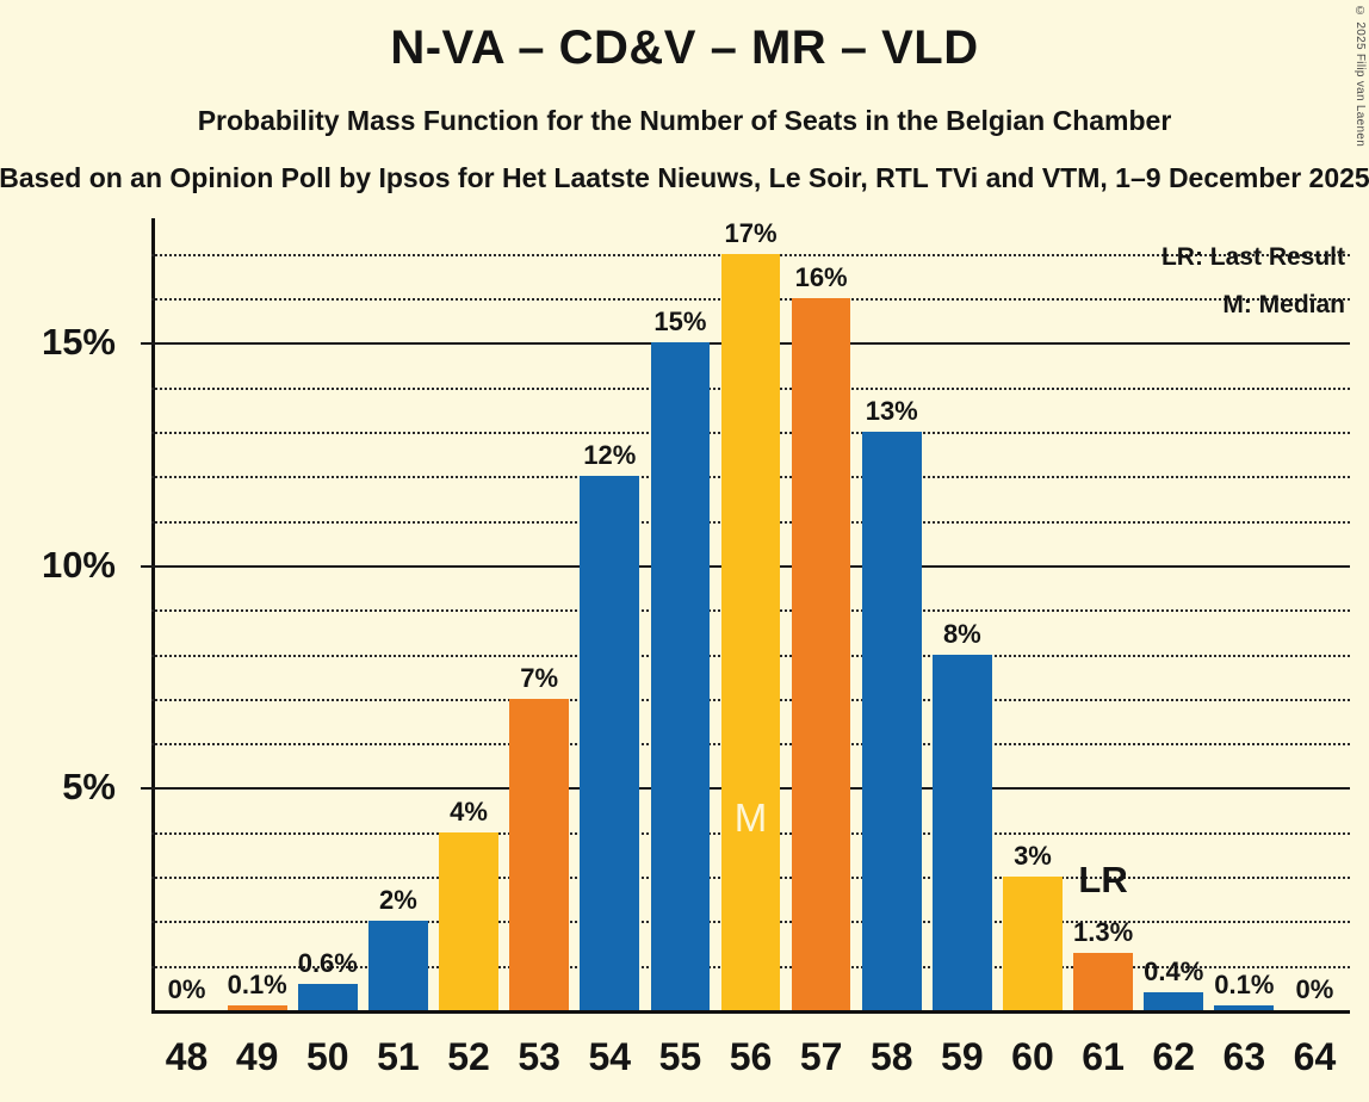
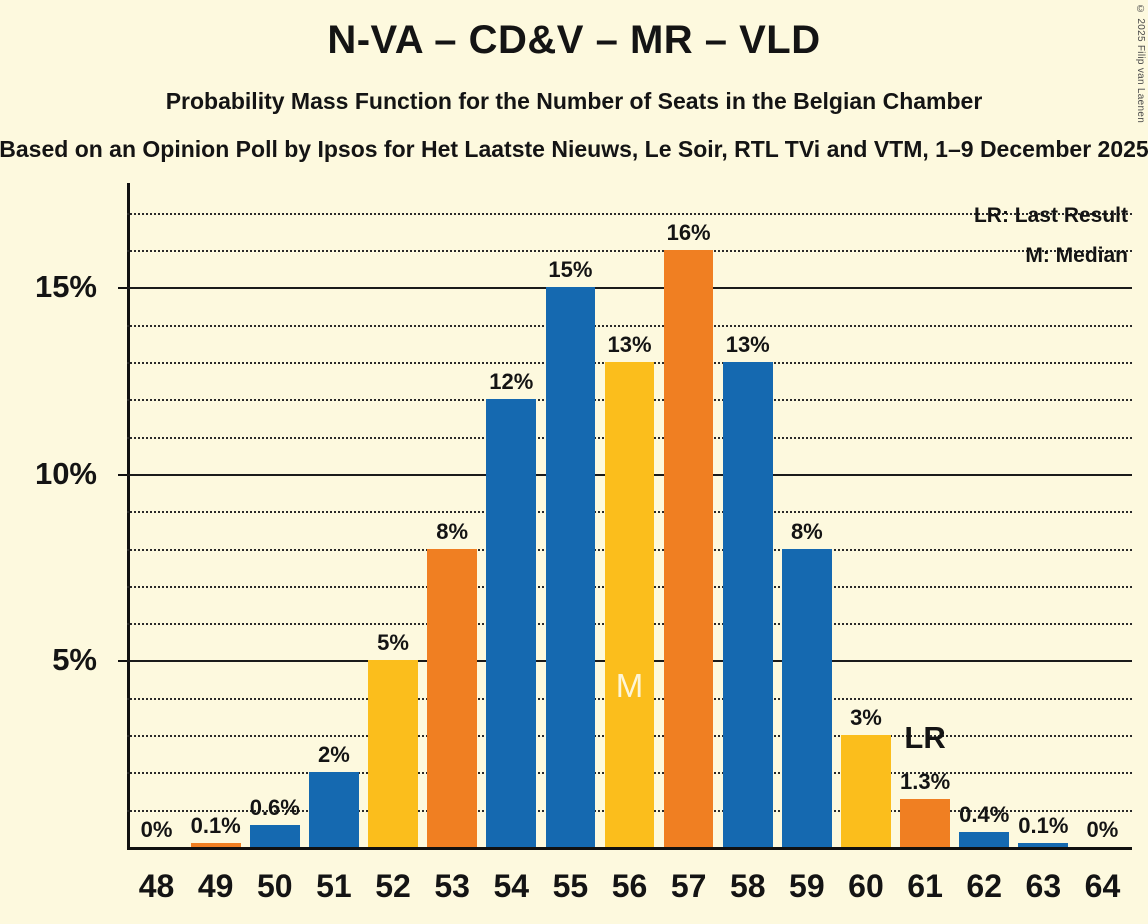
52: 4% -> 5%
53: 7% -> 8%
56: 17% -> 13%
